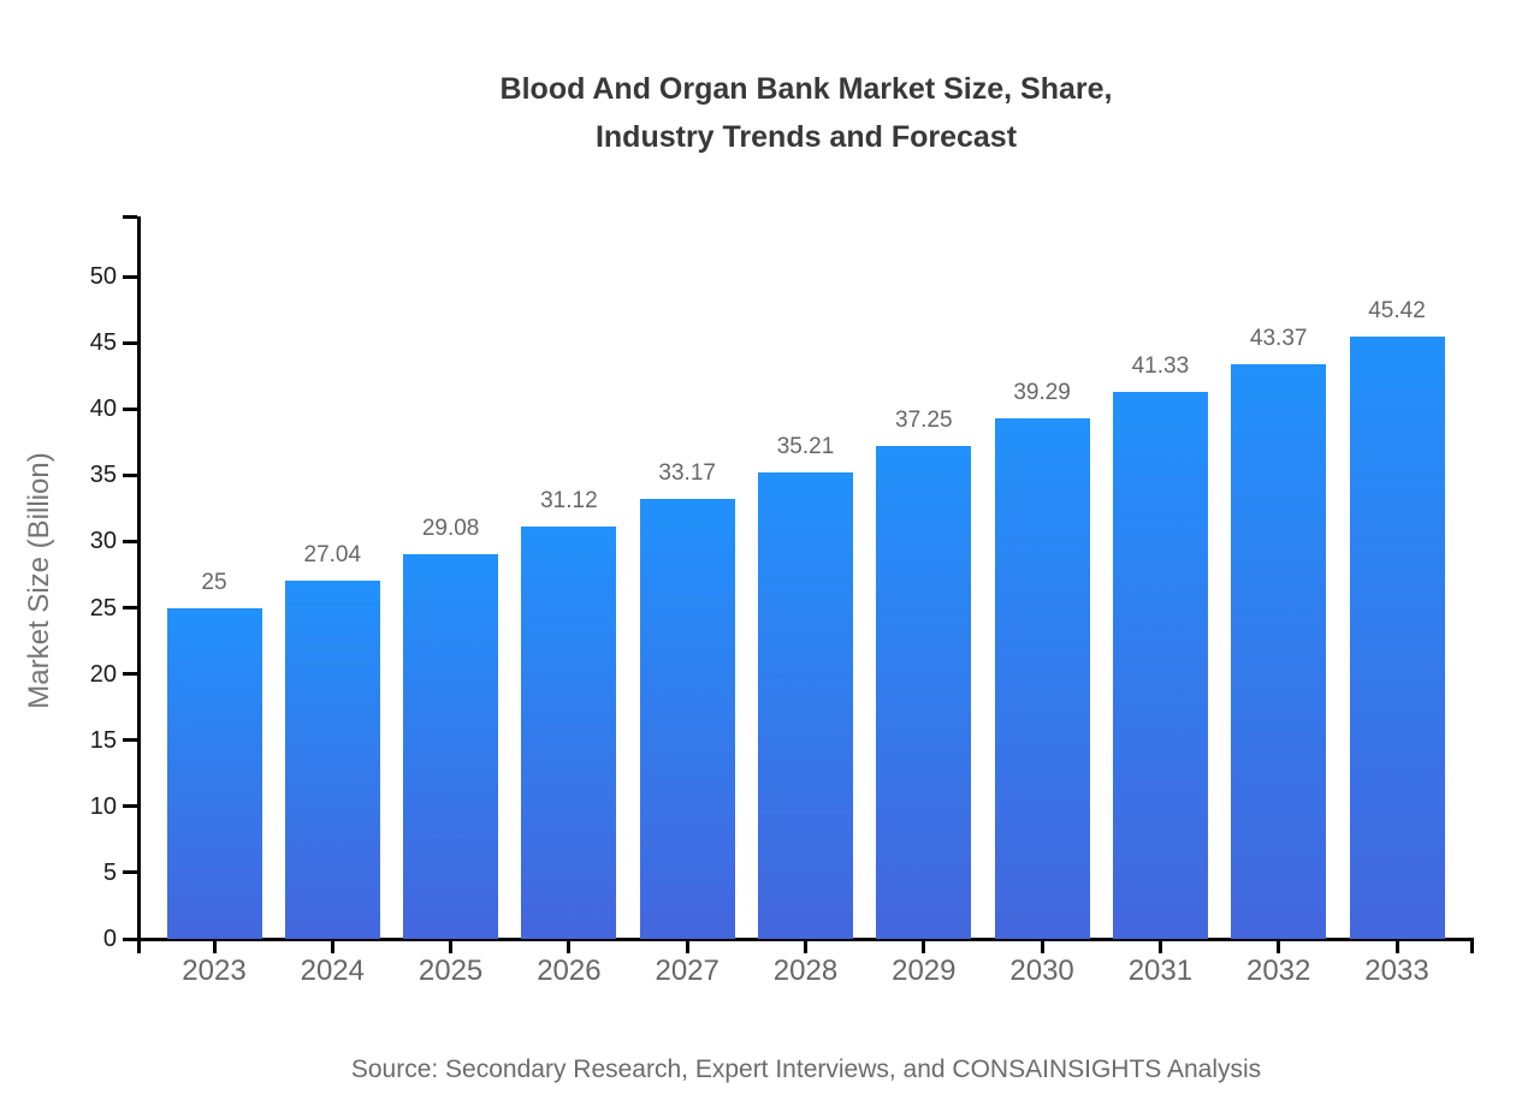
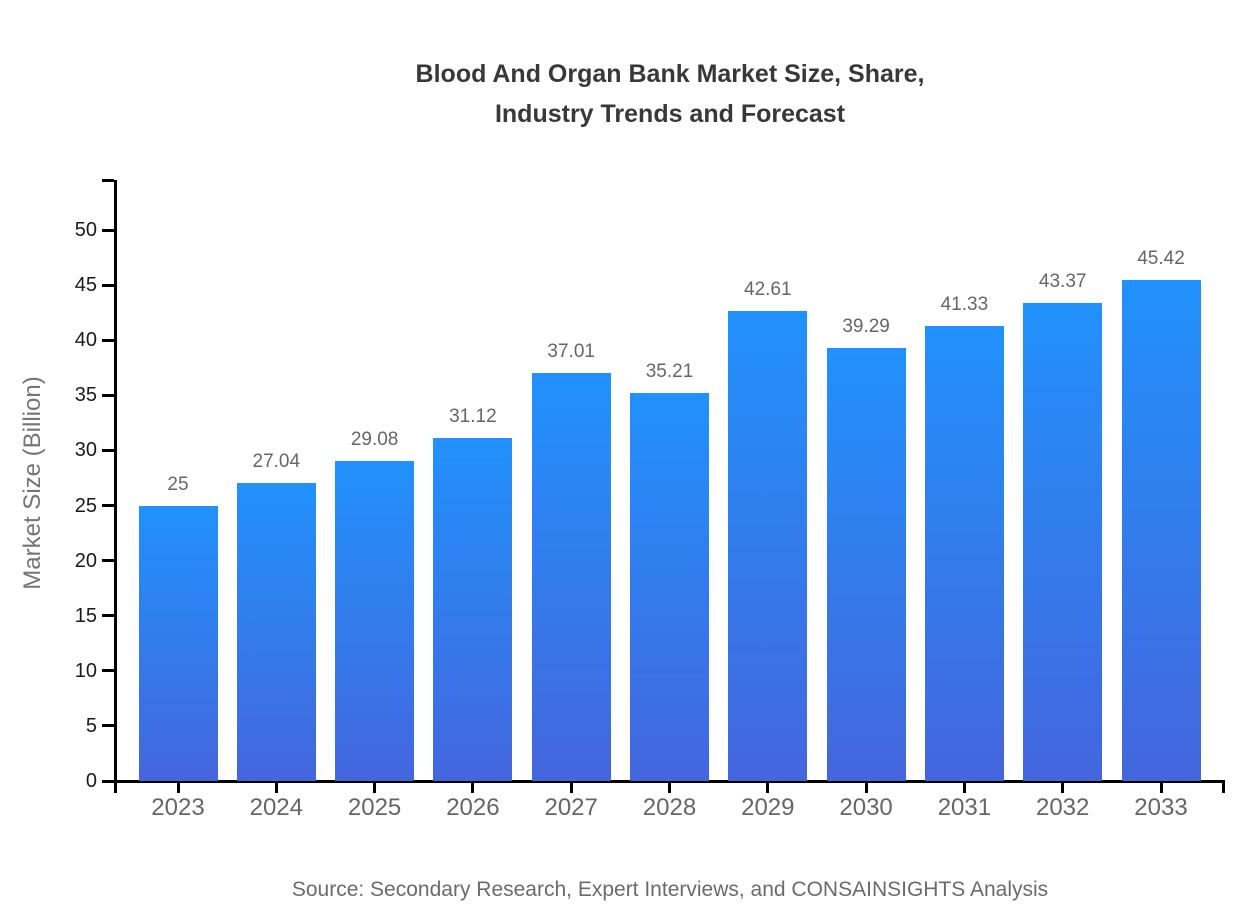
2027: 33.17 -> 37.01
2029: 37.25 -> 42.61
